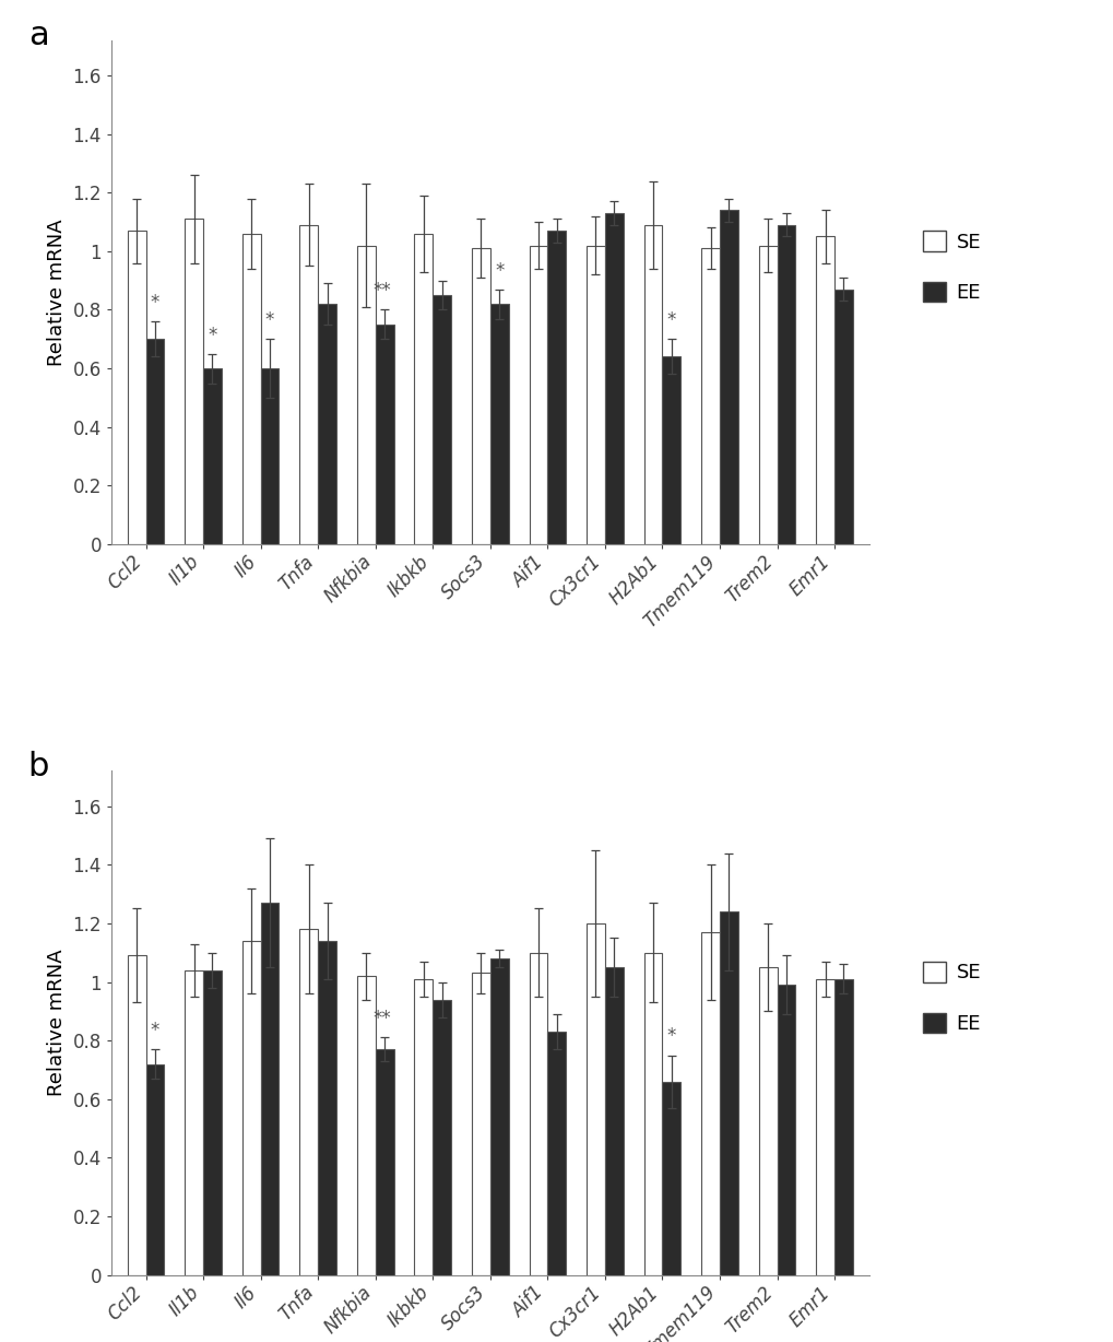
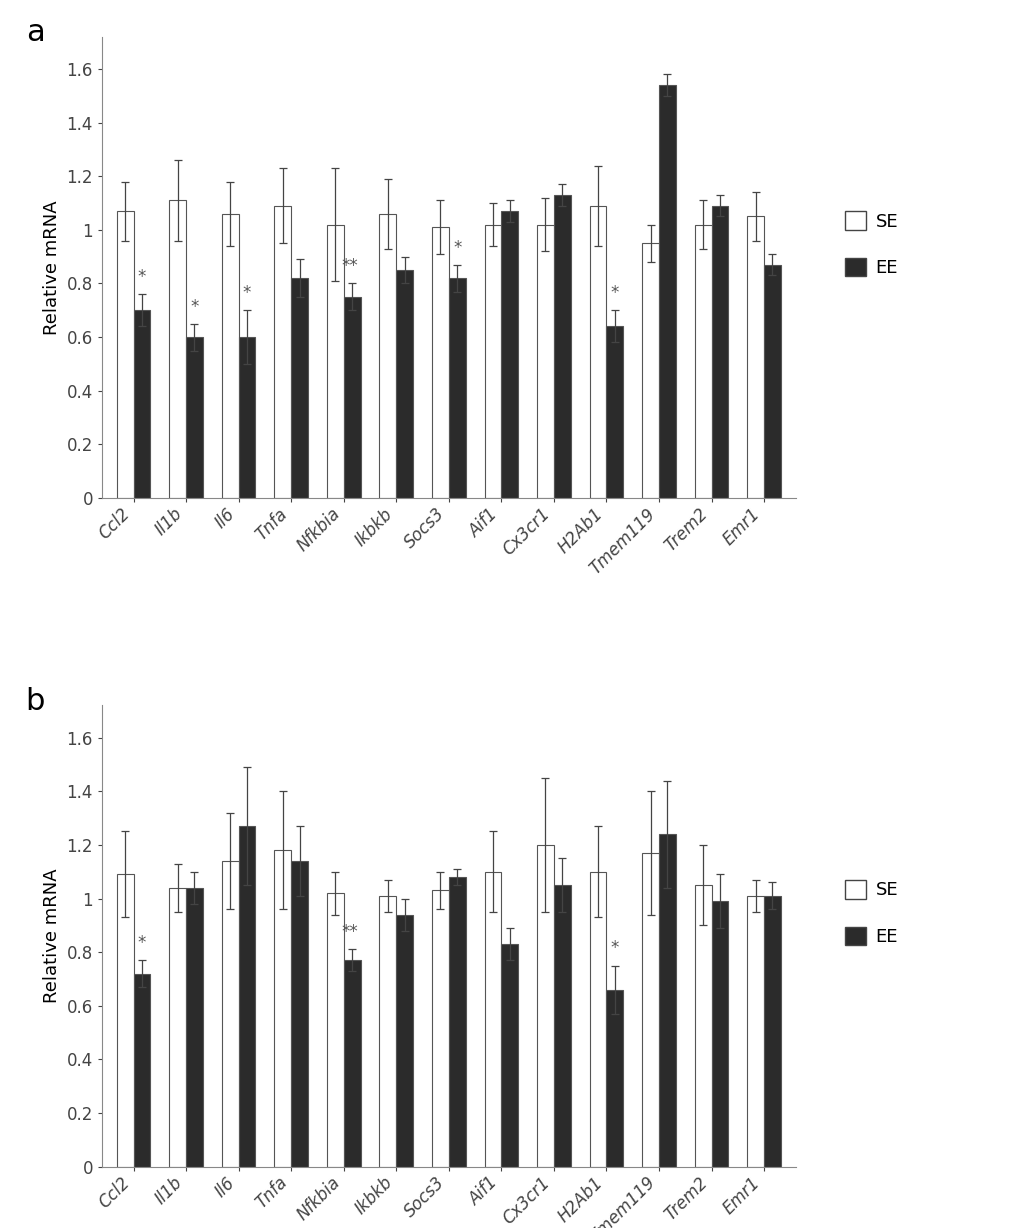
SE/Tmem119: 1.01 -> 0.95
EE/Tmem119: 1.14 -> 1.54
